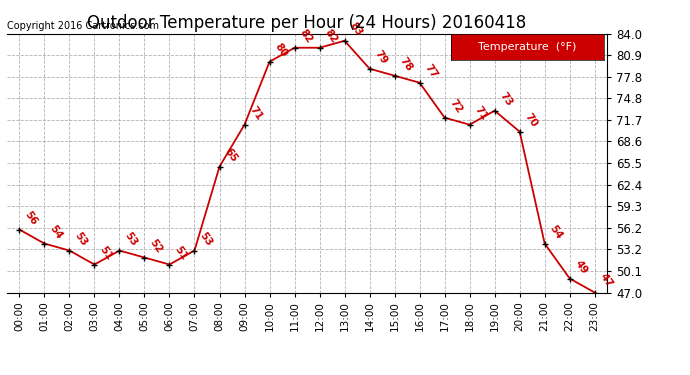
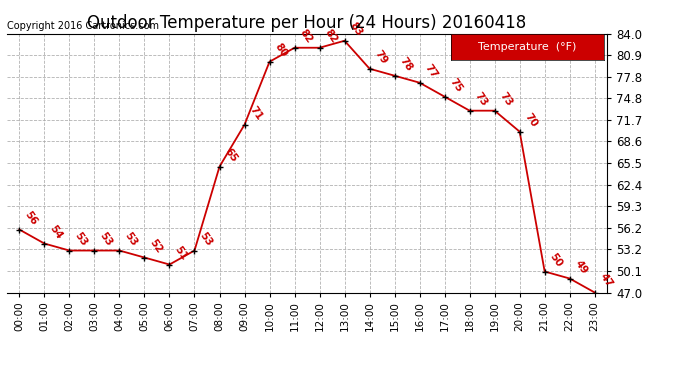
03:00: 51 -> 53
17:00: 72 -> 75
18:00: 71 -> 73
21:00: 54 -> 50
